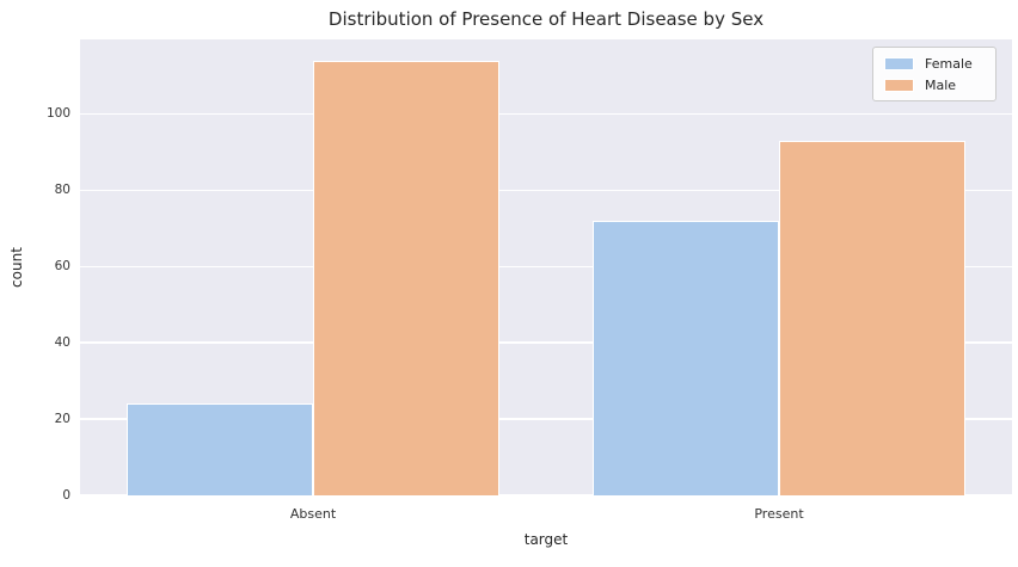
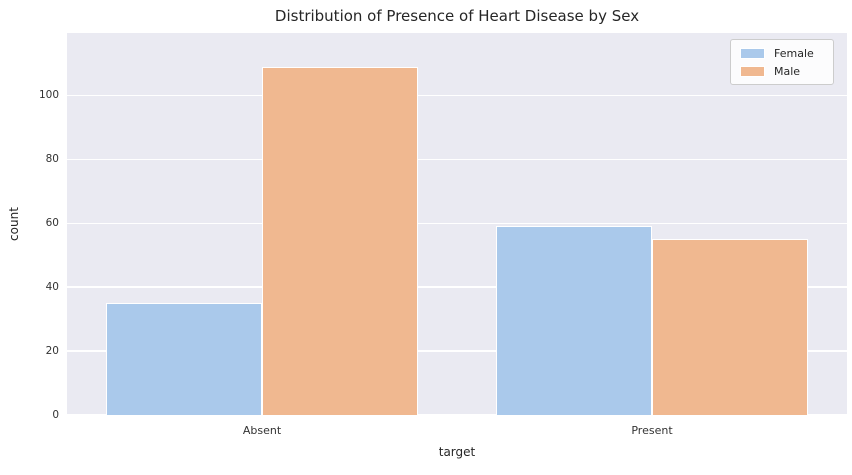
Female/Absent: 24 -> 35
Male/Absent: 114 -> 109
Female/Present: 72 -> 59
Male/Present: 93 -> 55
